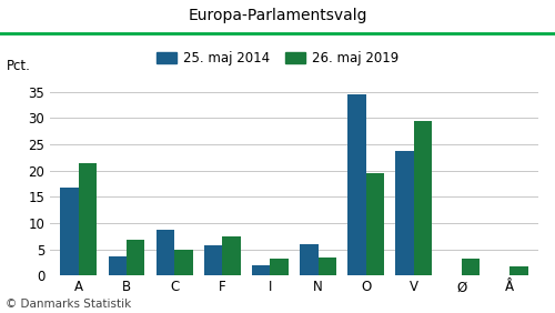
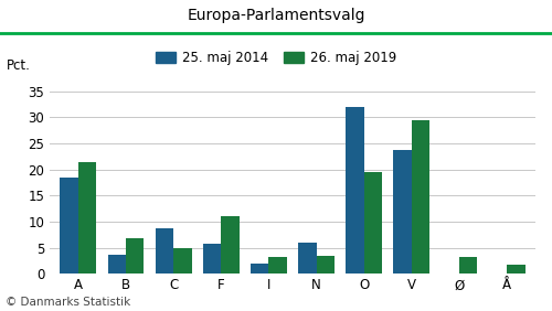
25. maj 2014/A: 16.8 -> 18.5
26. maj 2019/F: 7.4 -> 11.0
25. maj 2014/O: 34.5 -> 32.0
